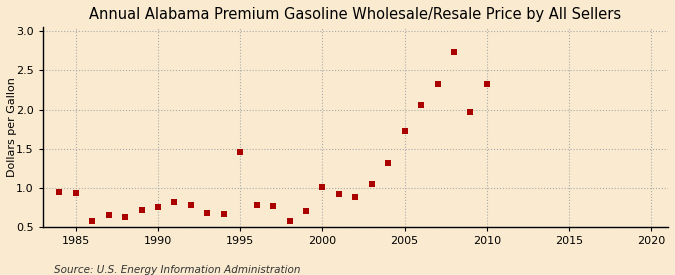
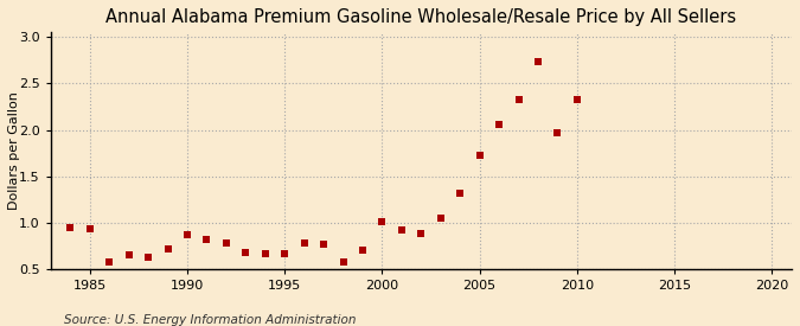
1990: 0.76 -> 0.87
1995: 1.46 -> 0.67
